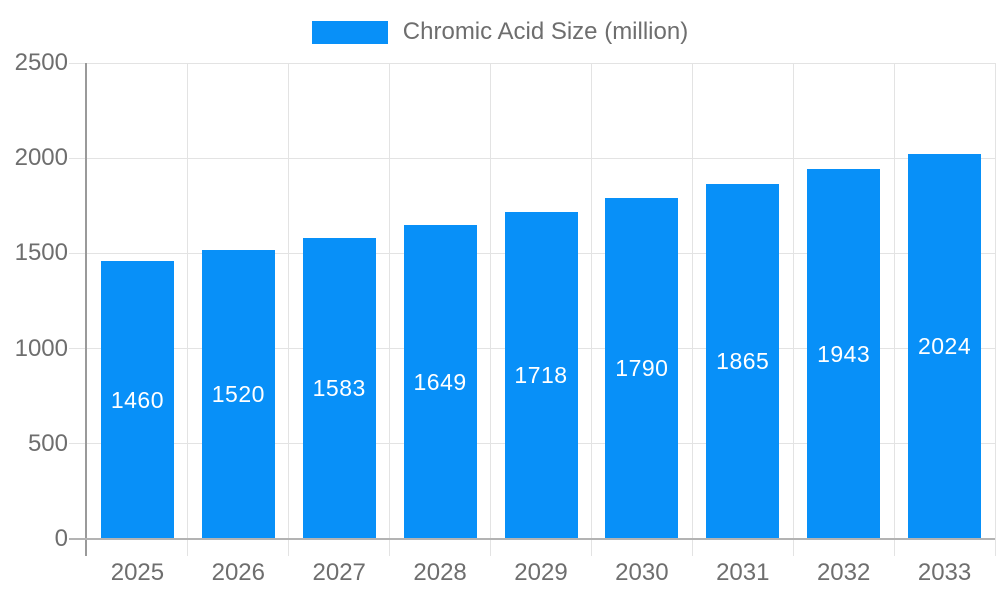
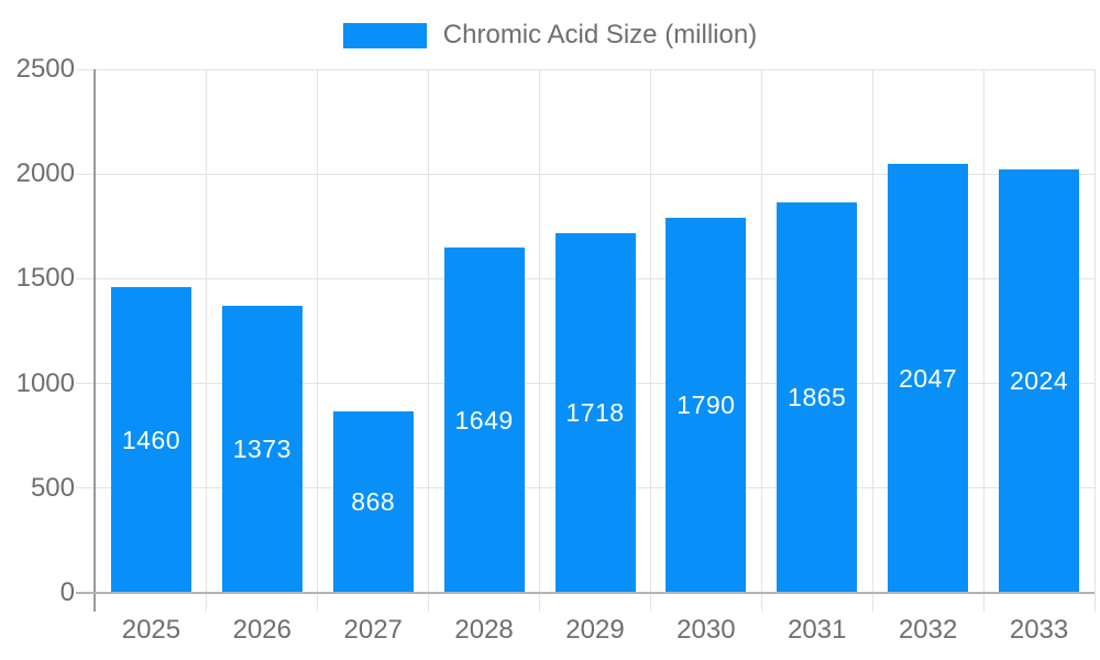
2026: 1520 -> 1373
2027: 1583 -> 868
2032: 1943 -> 2047
